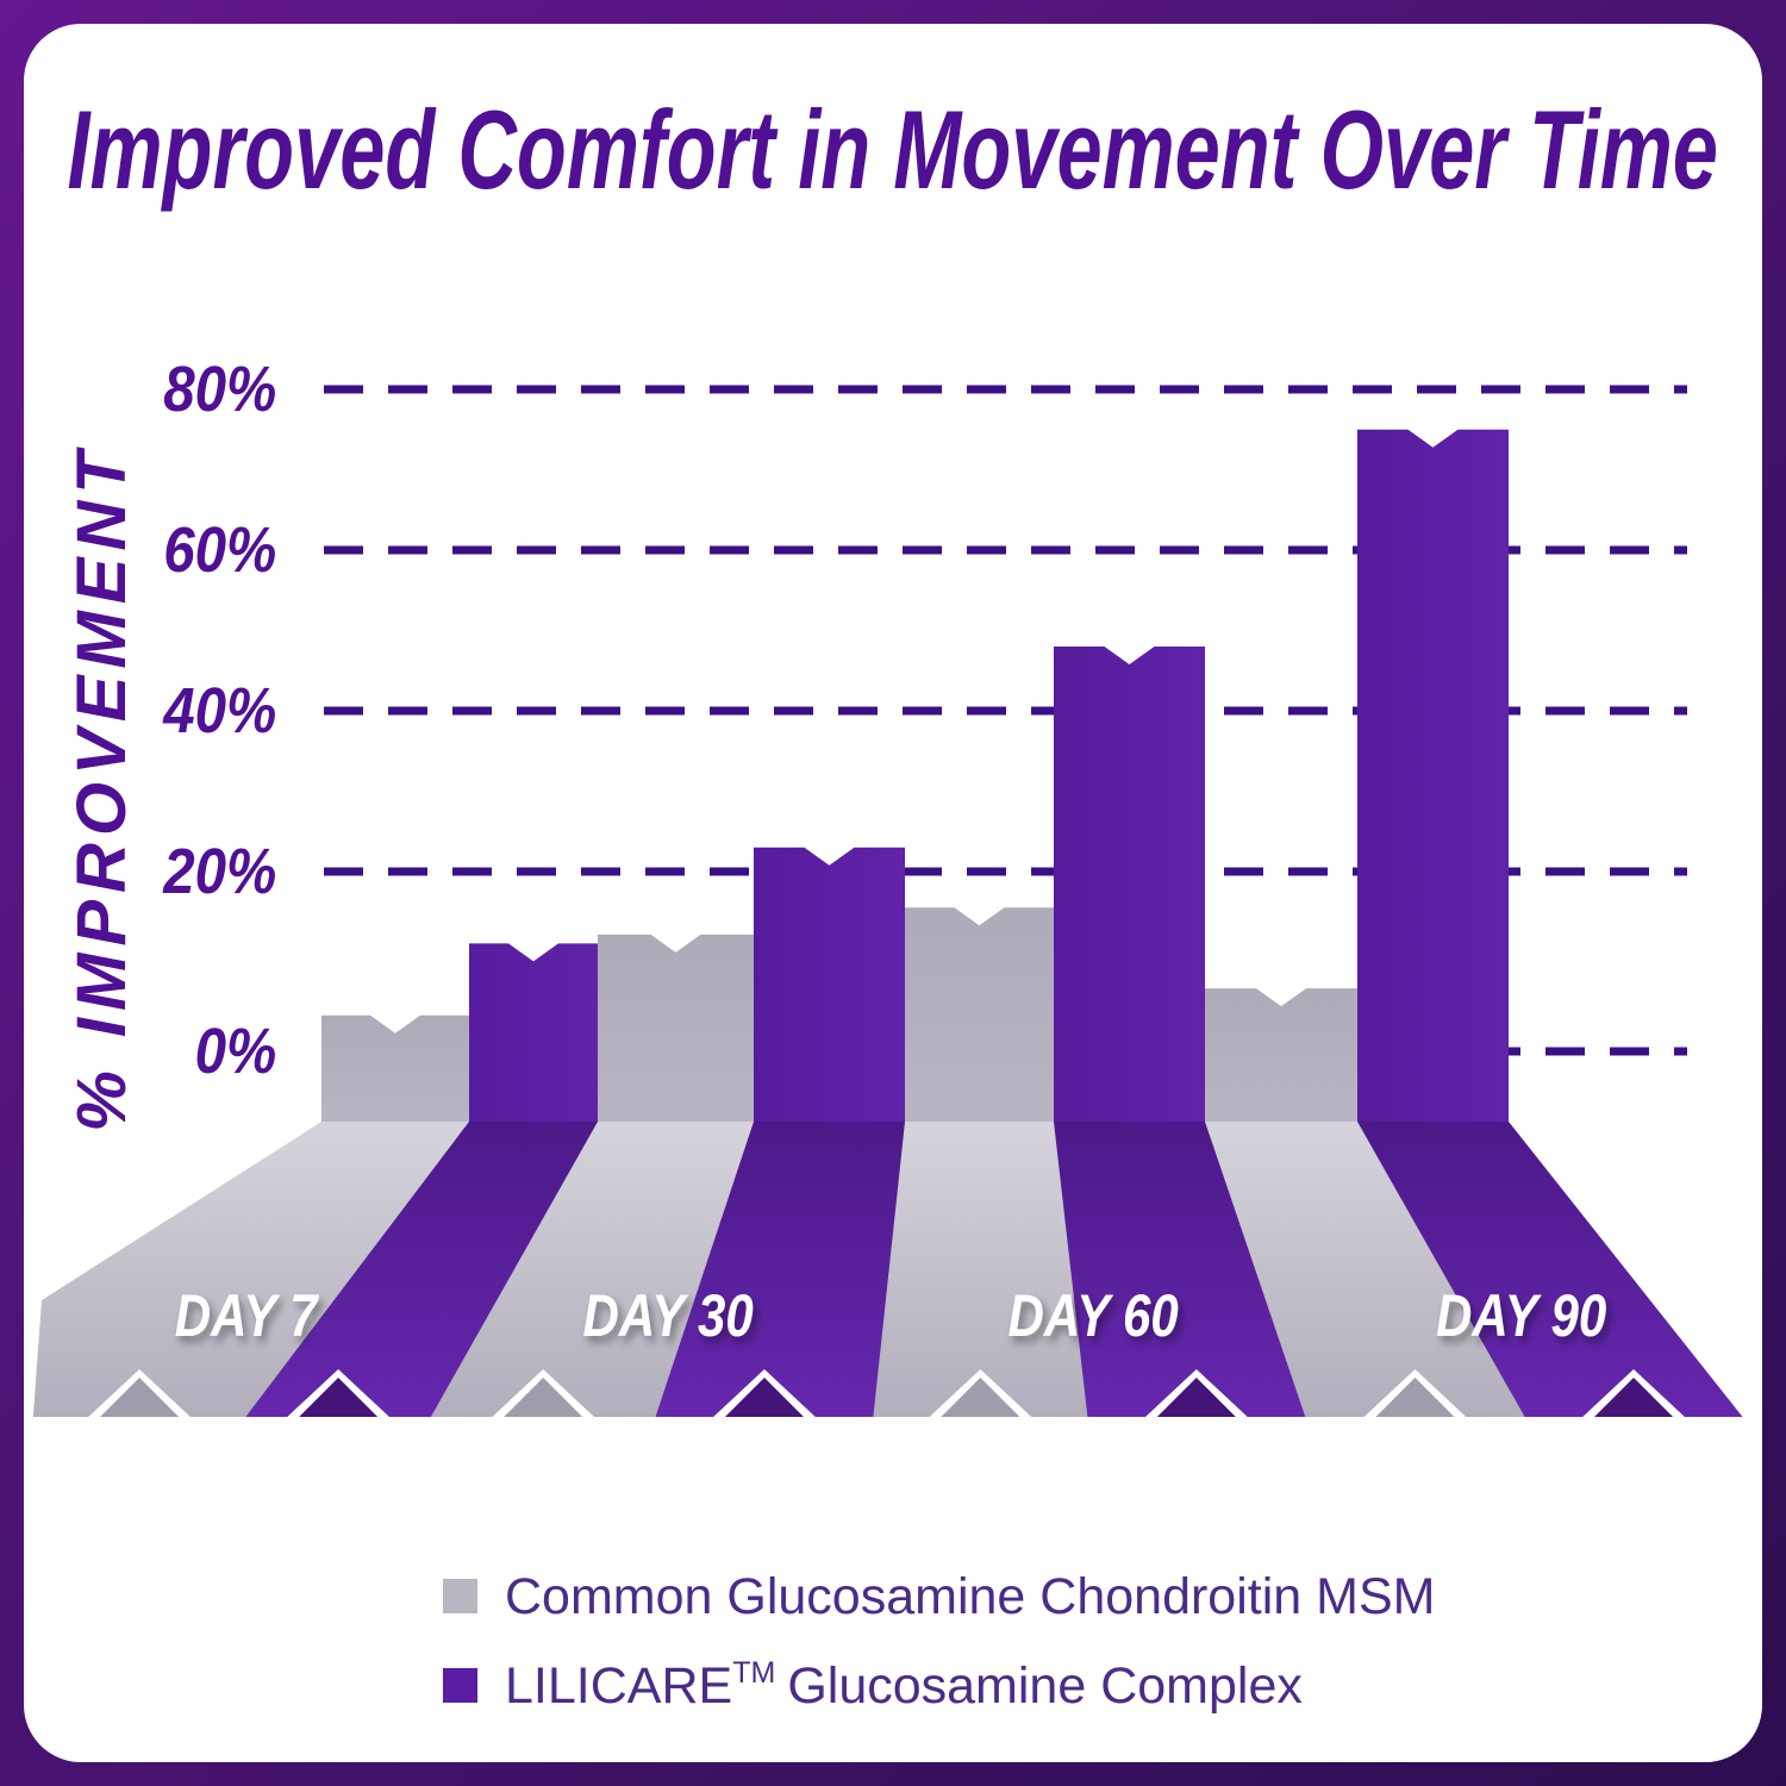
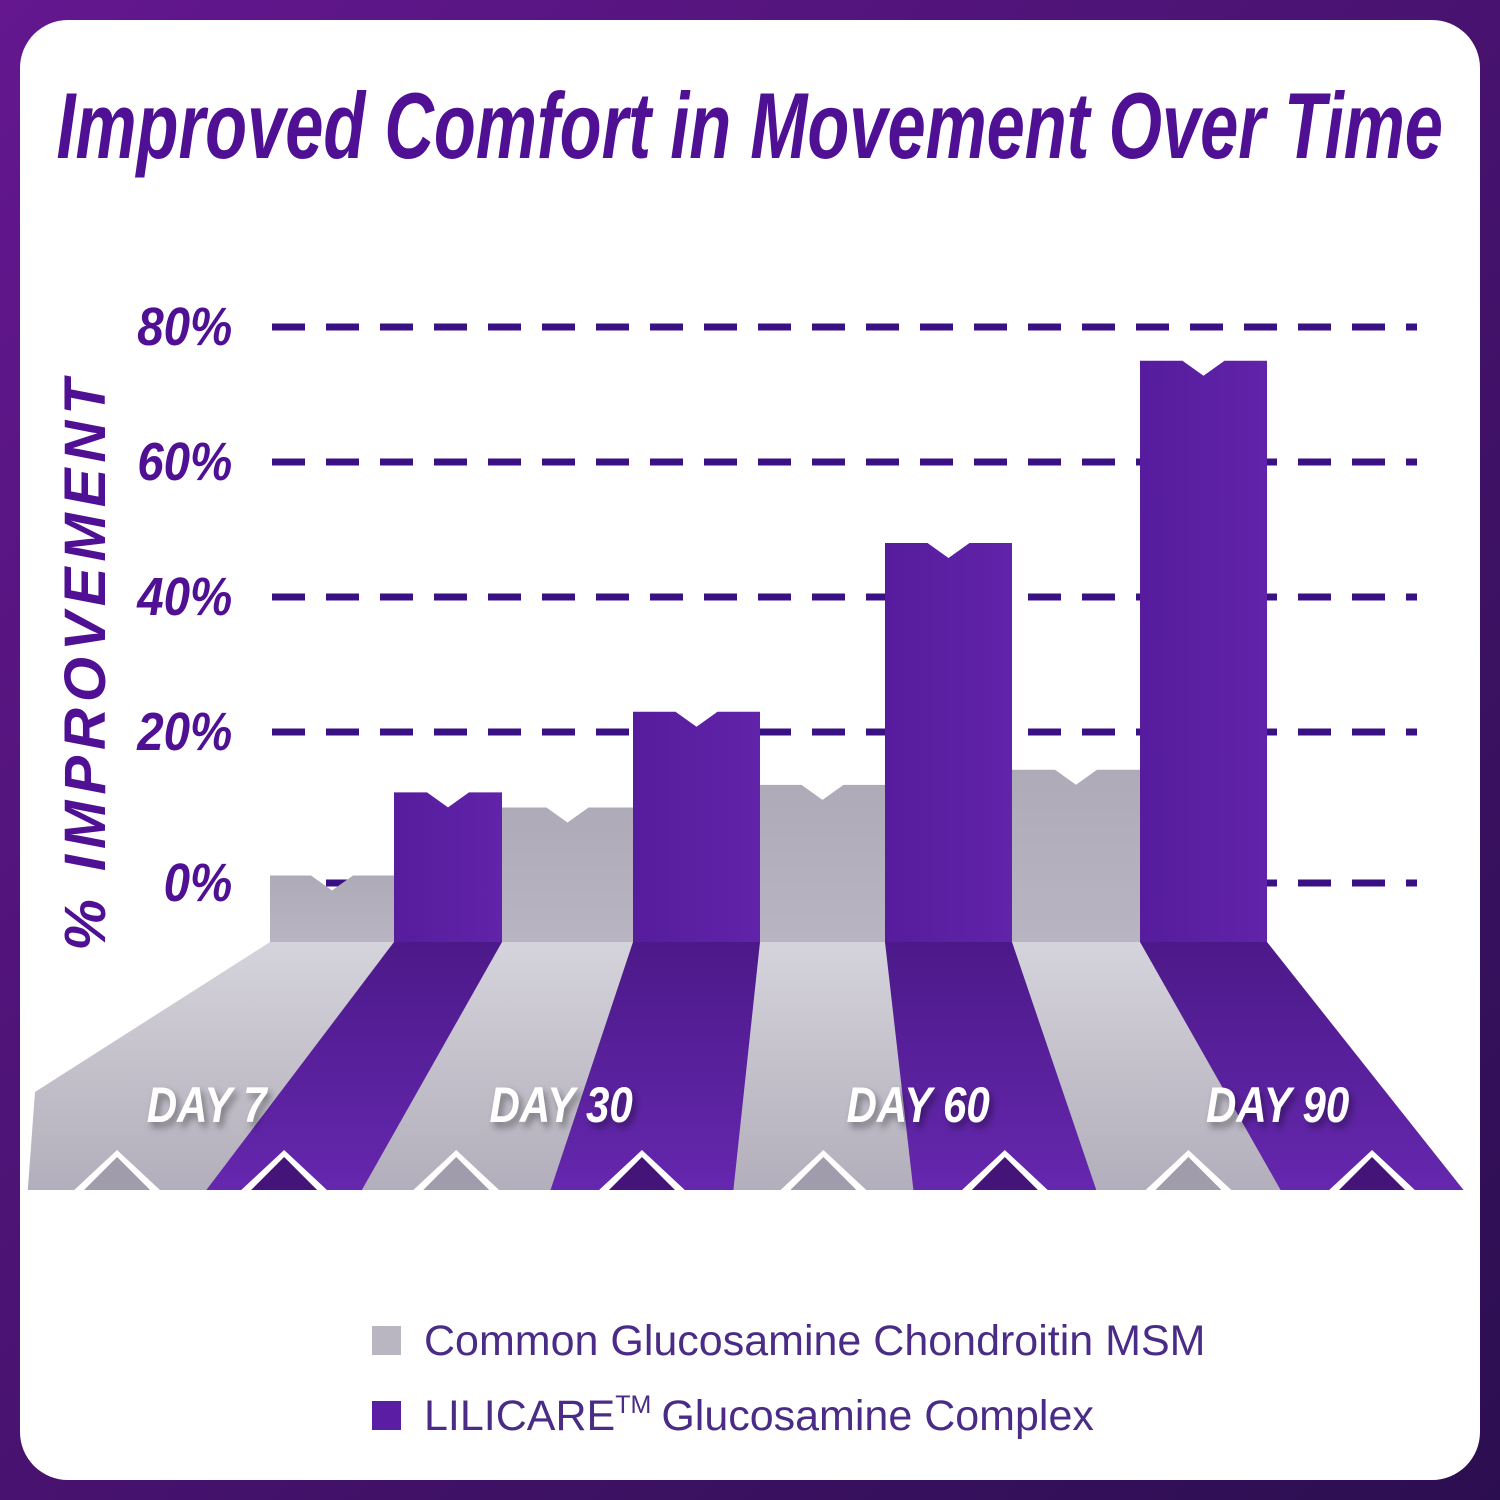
Common Glucosamine Chondroitin MSM/DAY 7: 4% -> 1%
Common Glucosamine Chondroitin MSM/DAY 30: 13% -> 10%
Common Glucosamine Chondroitin MSM/DAY 60: 16% -> 13%
Common Glucosamine Chondroitin MSM/DAY 90: 7% -> 15%
